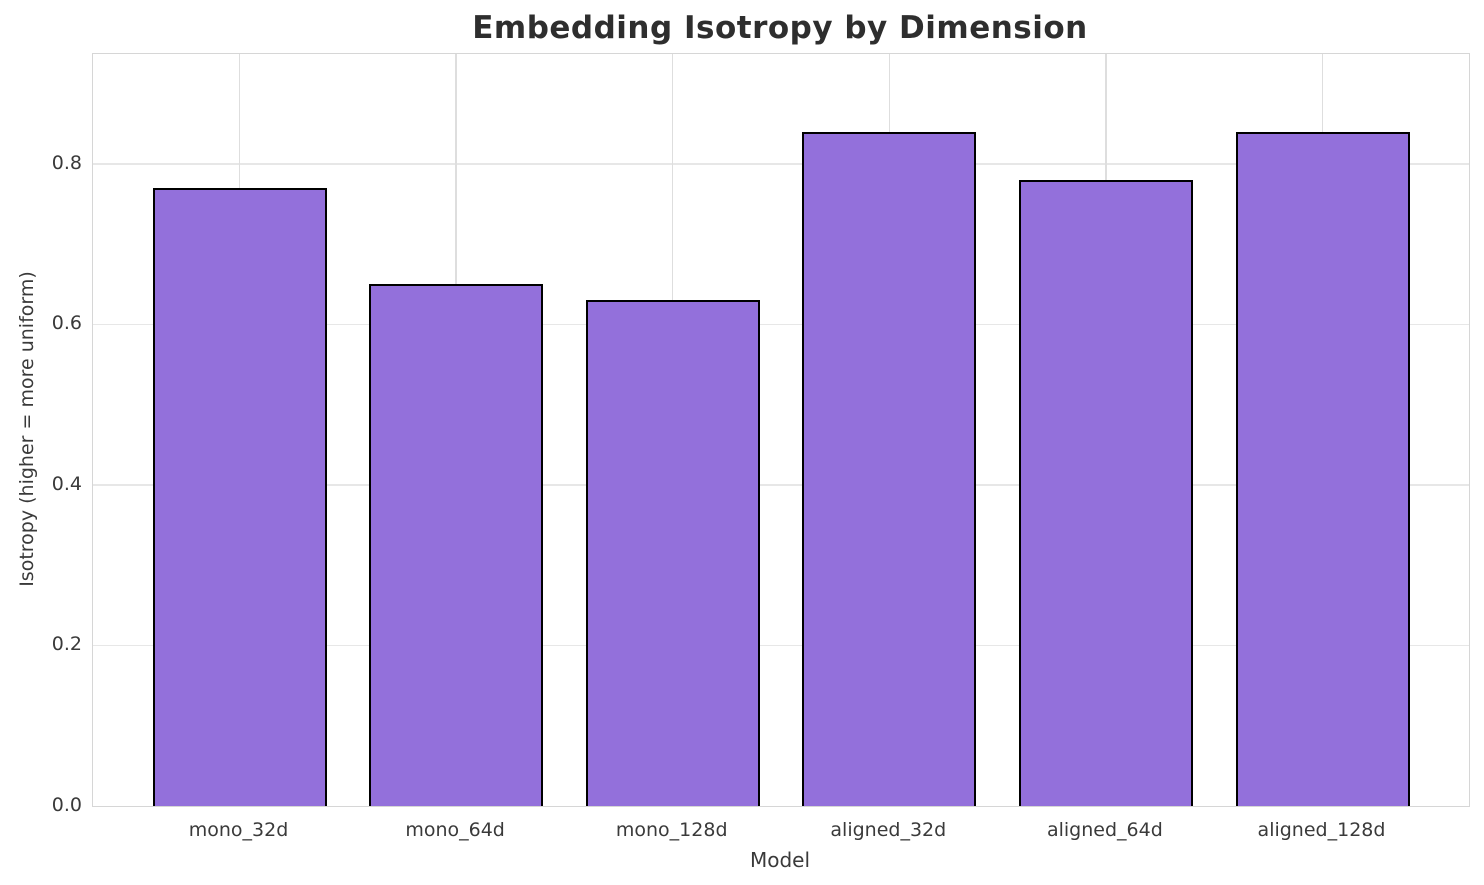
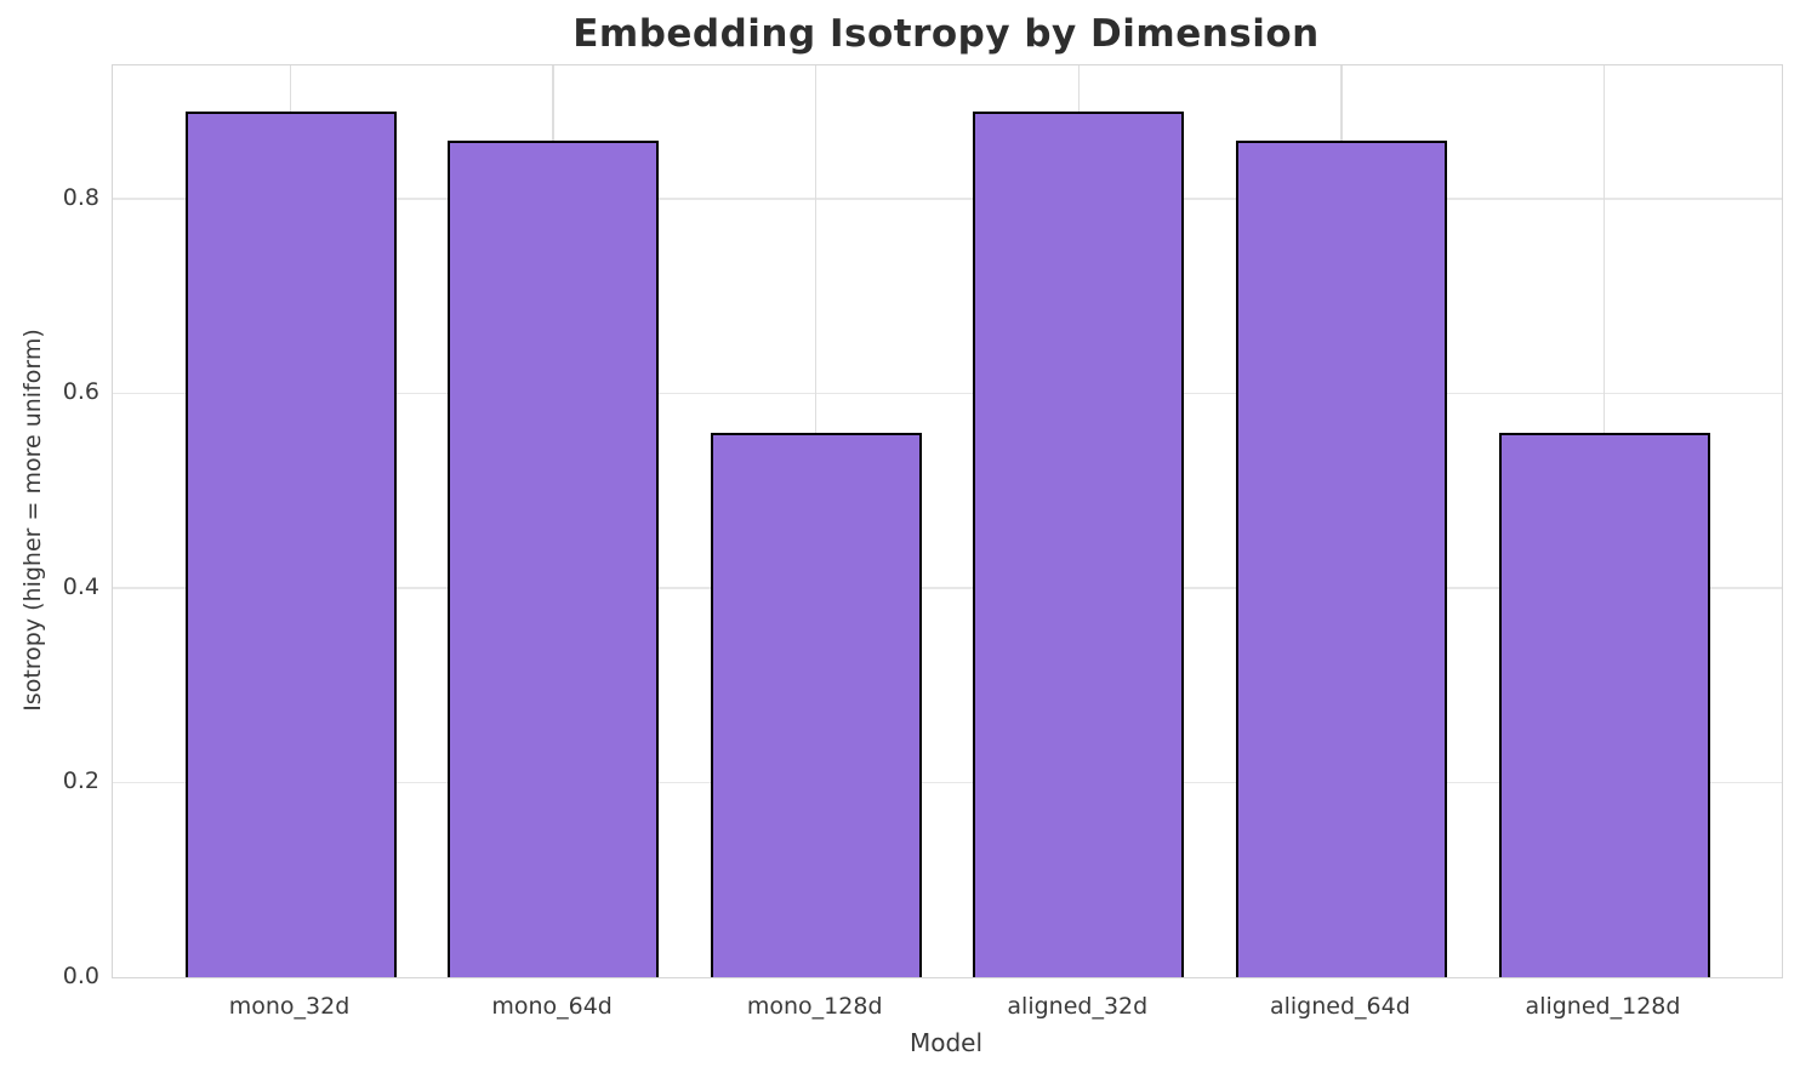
mono_32d: 0.77 -> 0.89
mono_64d: 0.65 -> 0.86
mono_128d: 0.63 -> 0.56
aligned_32d: 0.84 -> 0.89
aligned_64d: 0.78 -> 0.86
aligned_128d: 0.84 -> 0.56
